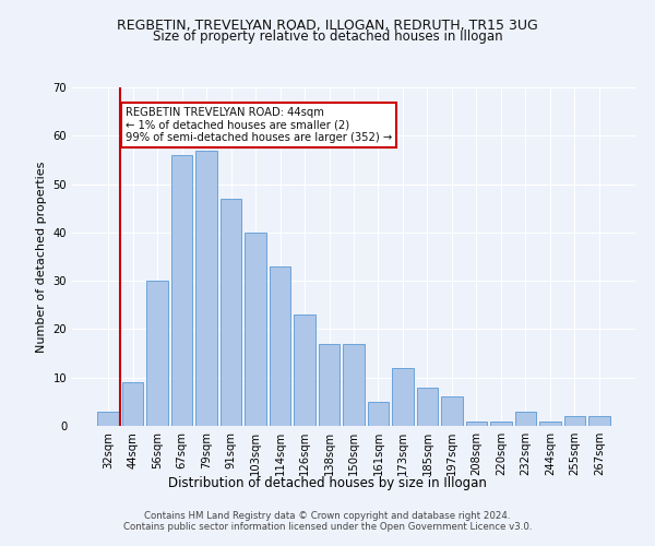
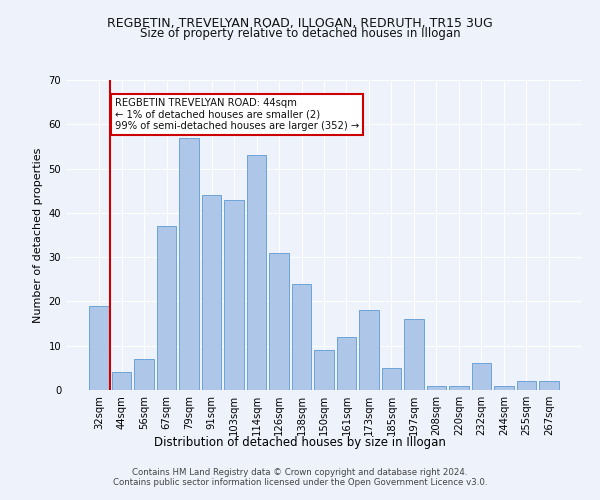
32sqm: 3 -> 19
44sqm: 9 -> 4
56sqm: 30 -> 7
67sqm: 56 -> 37
91sqm: 47 -> 44
103sqm: 40 -> 43
114sqm: 33 -> 53
126sqm: 23 -> 31
138sqm: 17 -> 24
150sqm: 17 -> 9
161sqm: 5 -> 12
173sqm: 12 -> 18
185sqm: 8 -> 5
197sqm: 6 -> 16
232sqm: 3 -> 6
